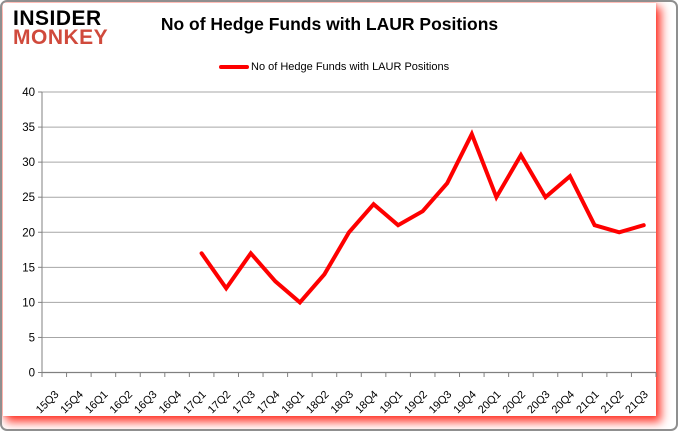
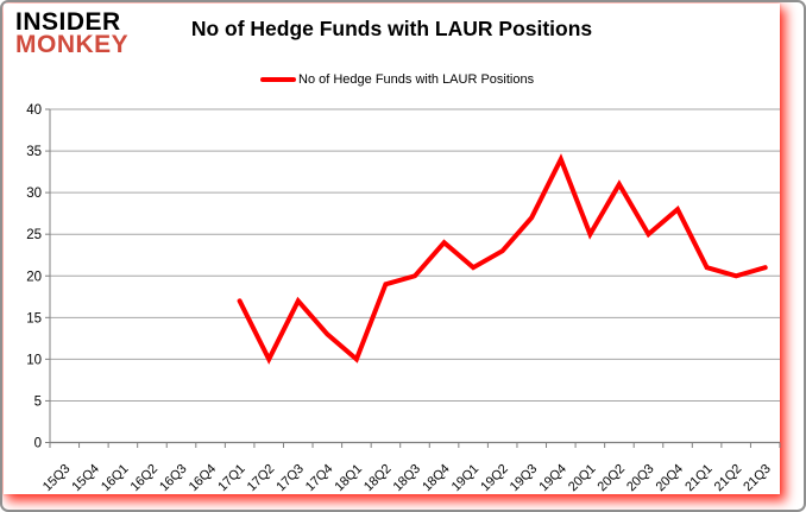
17Q2: 12 -> 10
18Q2: 14 -> 19
